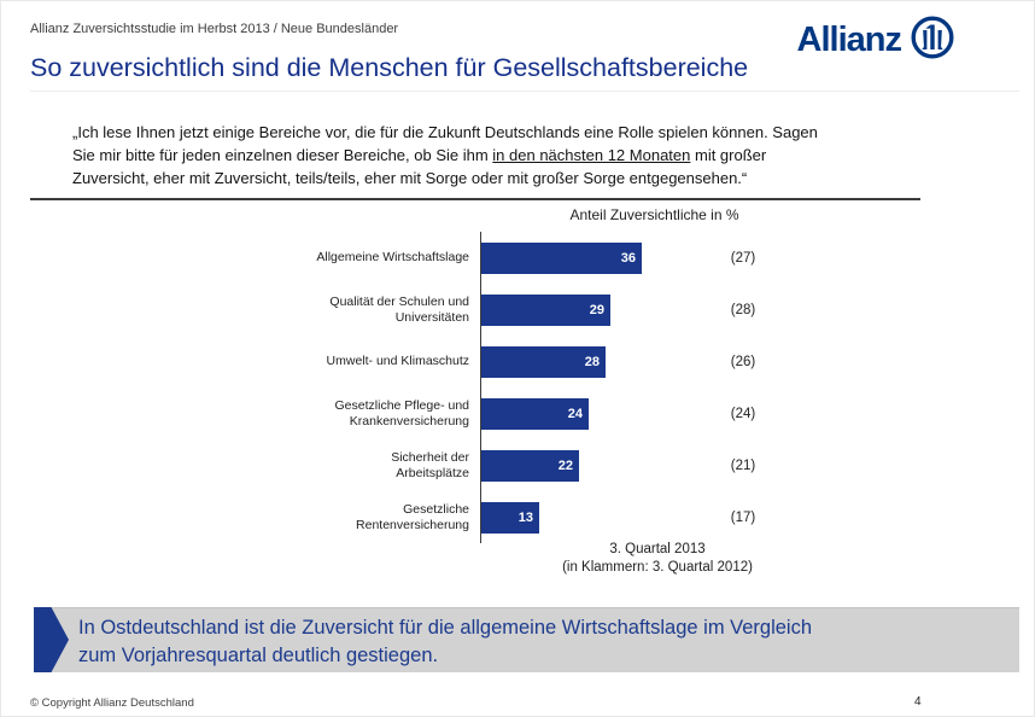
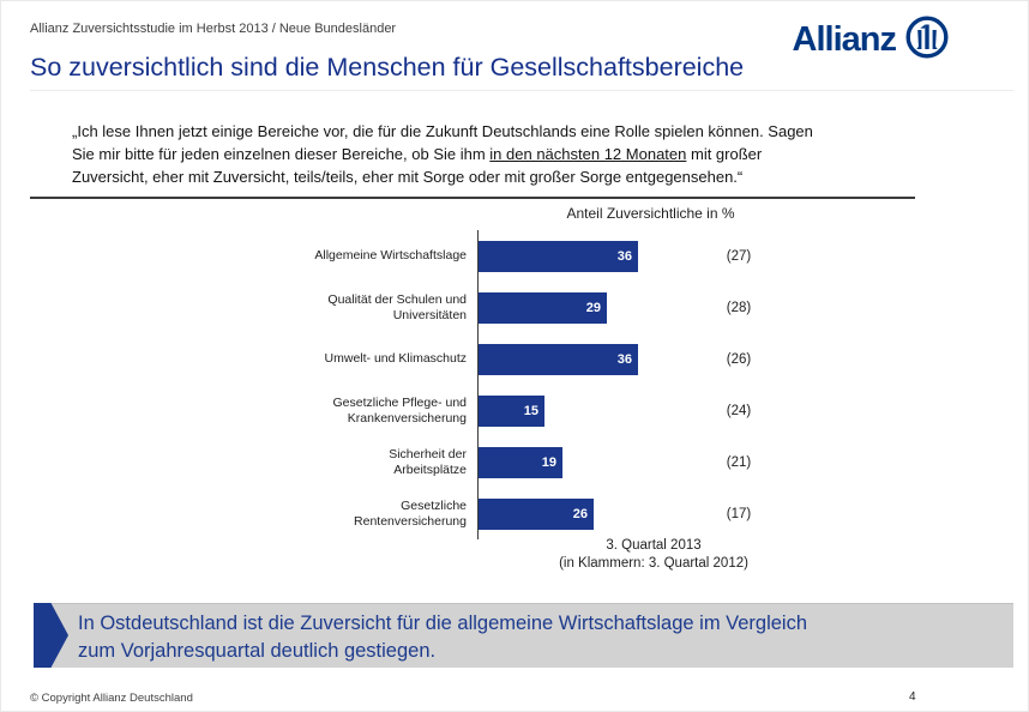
3. Quartal 2013/Umwelt- und Klimaschutz: 28 -> 36
3. Quartal 2013/Gesetzliche Pflege- und Krankenversicherung: 24 -> 15
3. Quartal 2013/Sicherheit der Arbeitsplätze: 22 -> 19
3. Quartal 2013/Gesetzliche Rentenversicherung: 13 -> 26
